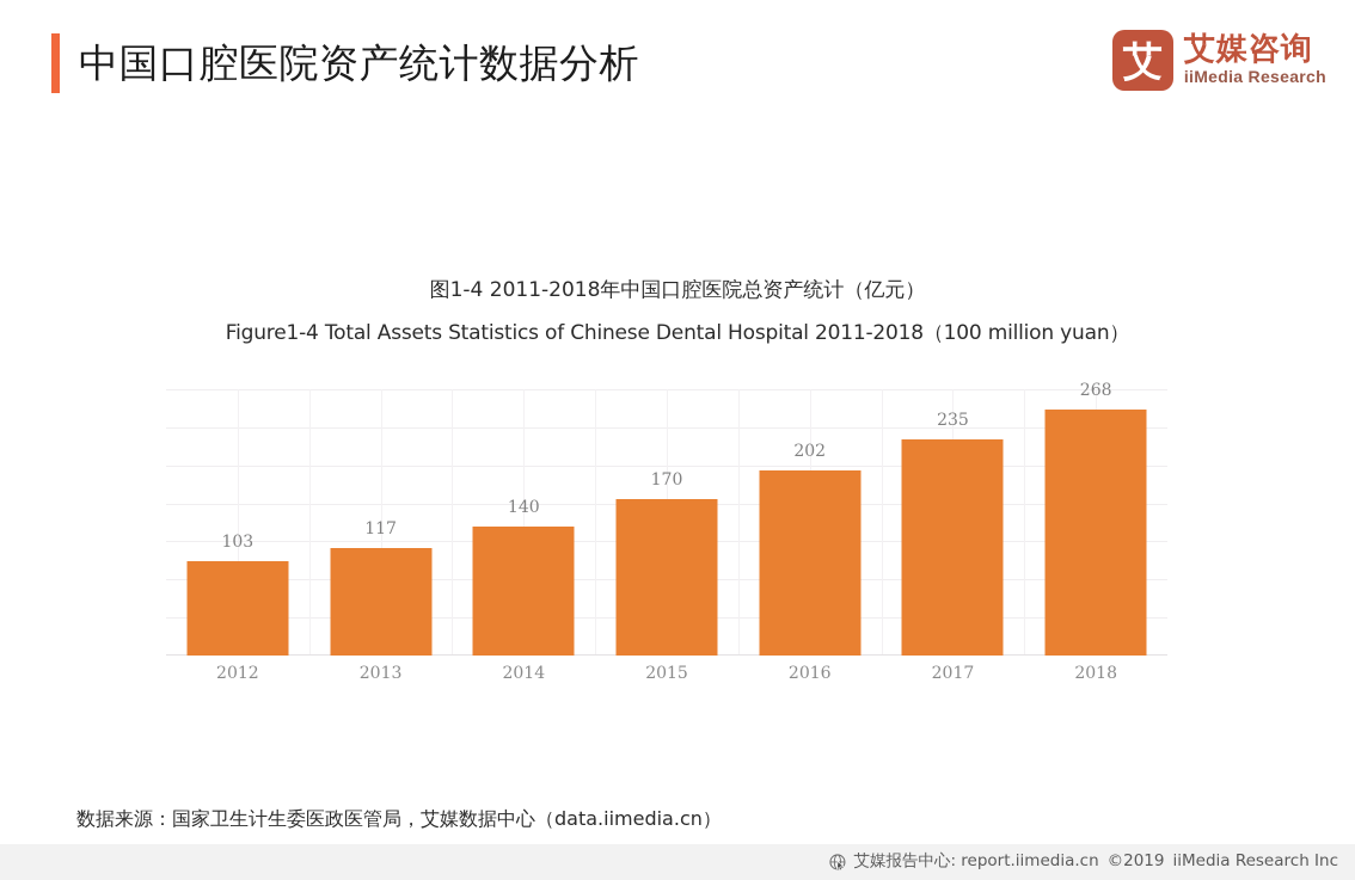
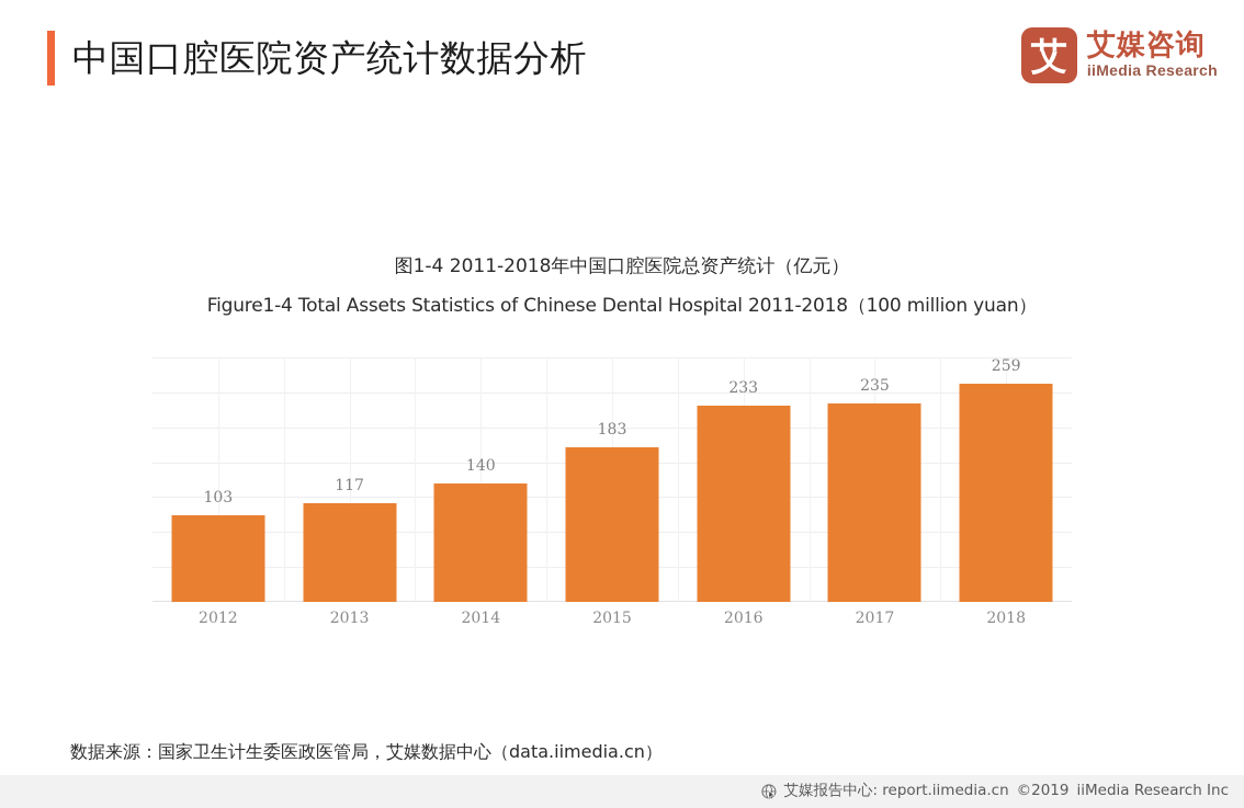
2015: 170 -> 183
2016: 202 -> 233
2018: 268 -> 259
